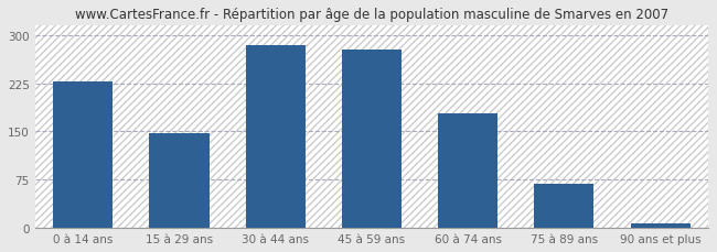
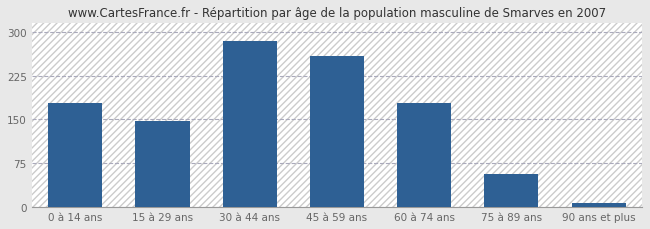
0 à 14 ans: 228 -> 178
45 à 59 ans: 278 -> 258
75 à 89 ans: 68 -> 56
